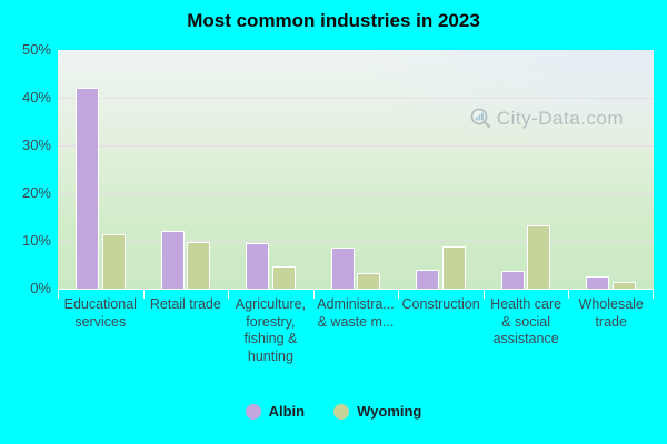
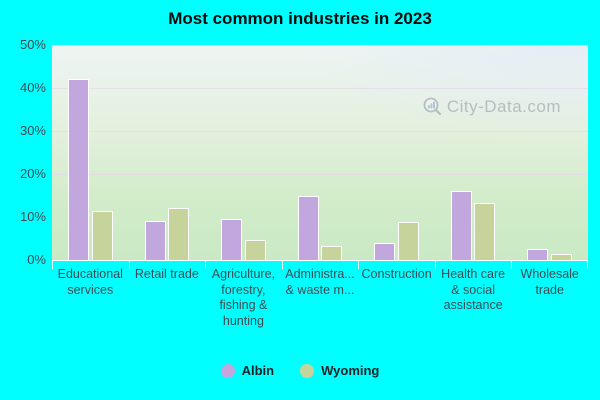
Albin/Retail trade: 12% -> 9%
Wyoming/Retail trade: 10% -> 12%
Albin/Administra... & waste m...: 8% -> 15%
Albin/Health care & social assistance: 4% -> 16%
